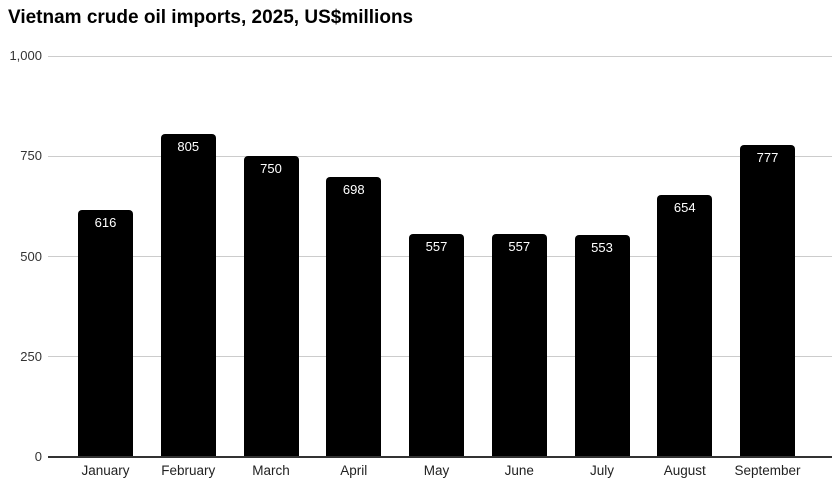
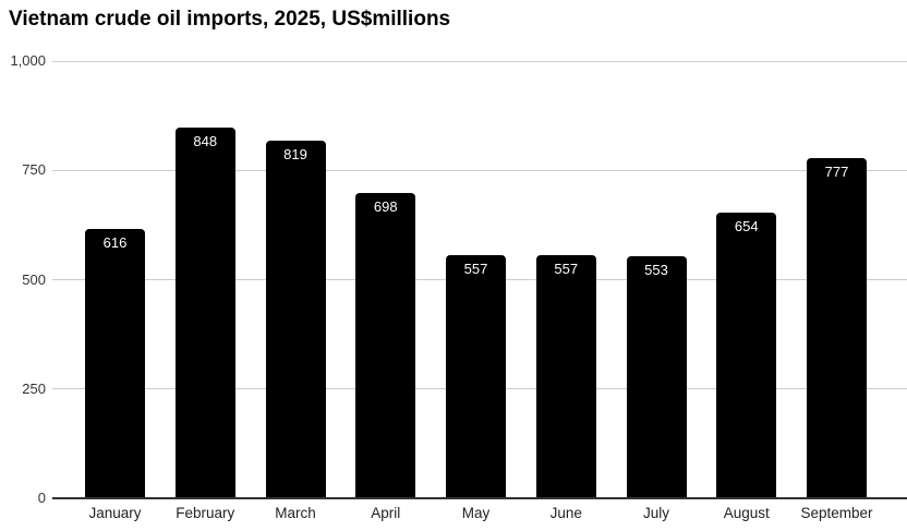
February: 805 -> 848
March: 750 -> 819
